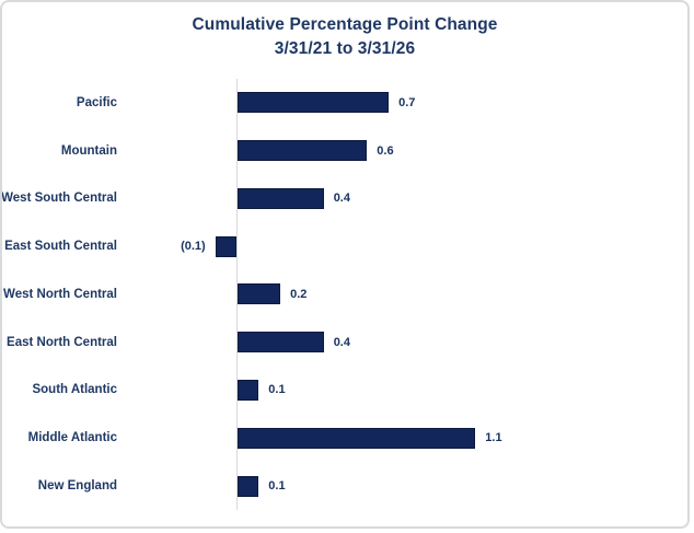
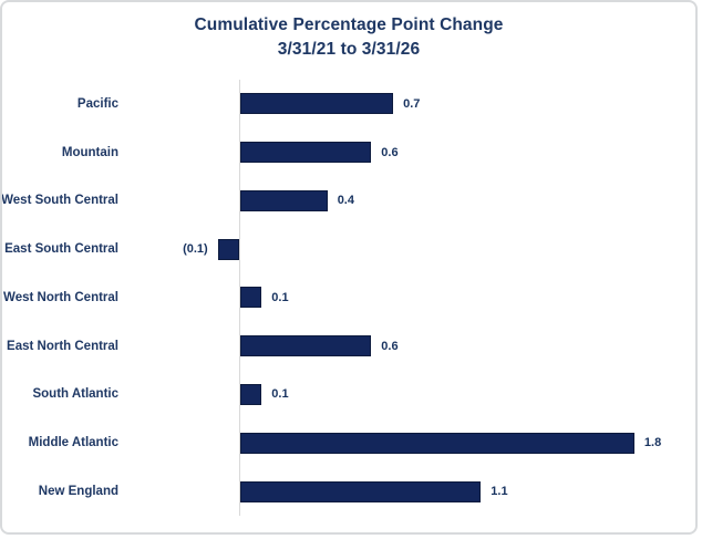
West North Central: 0.2 -> 0.1
East North Central: 0.4 -> 0.6
Middle Atlantic: 1.1 -> 1.8
New England: 0.1 -> 1.1
